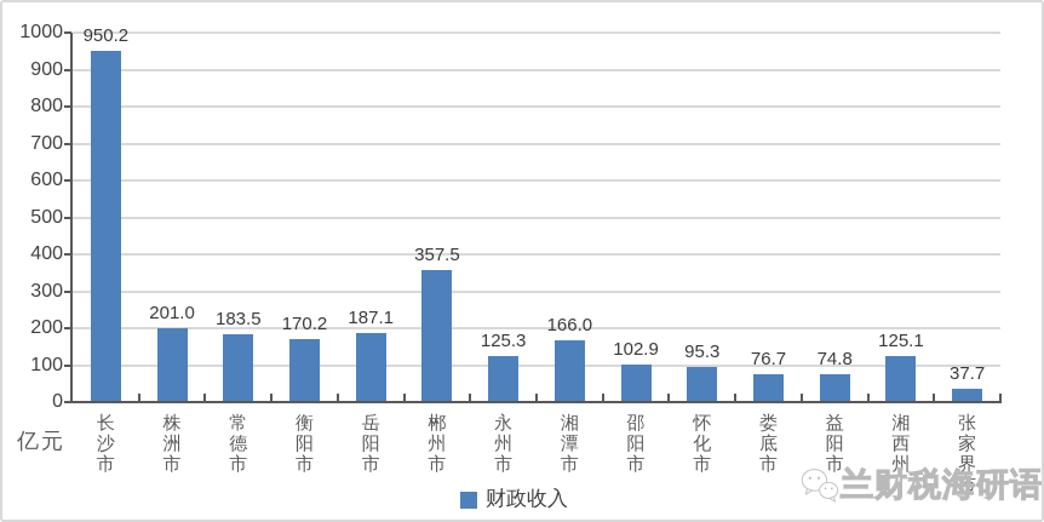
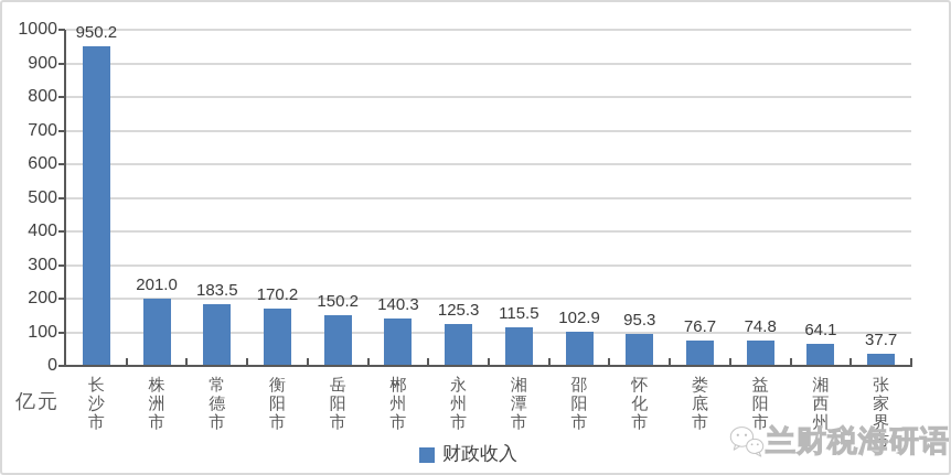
岳阳市: 187.1 -> 150.2
郴州市: 357.5 -> 140.3
湘潭市: 166.0 -> 115.5
湘西州: 125.1 -> 64.1
